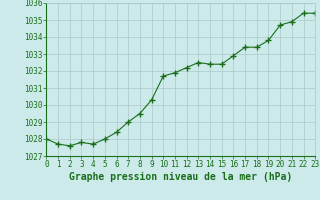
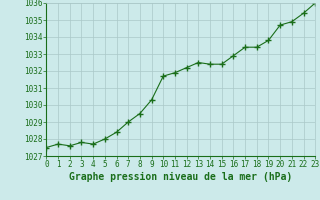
0: 1028.0 -> 1027.5
23: 1035.4 -> 1036.0
